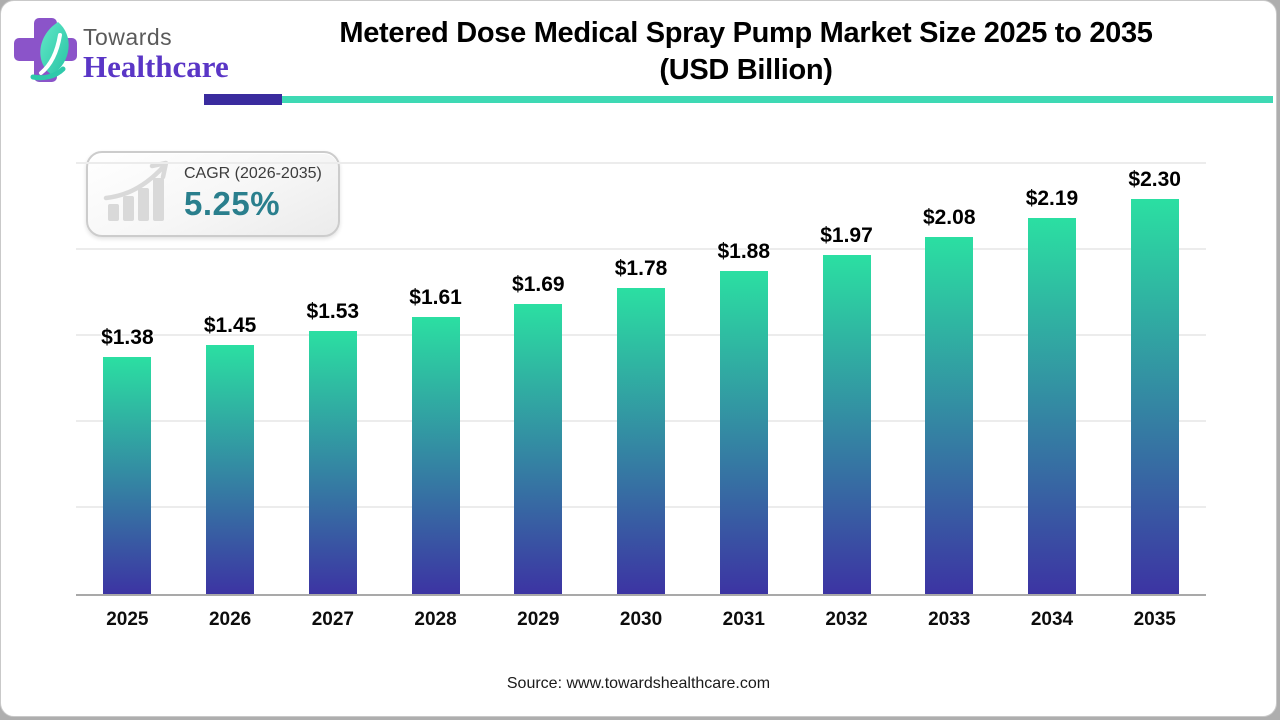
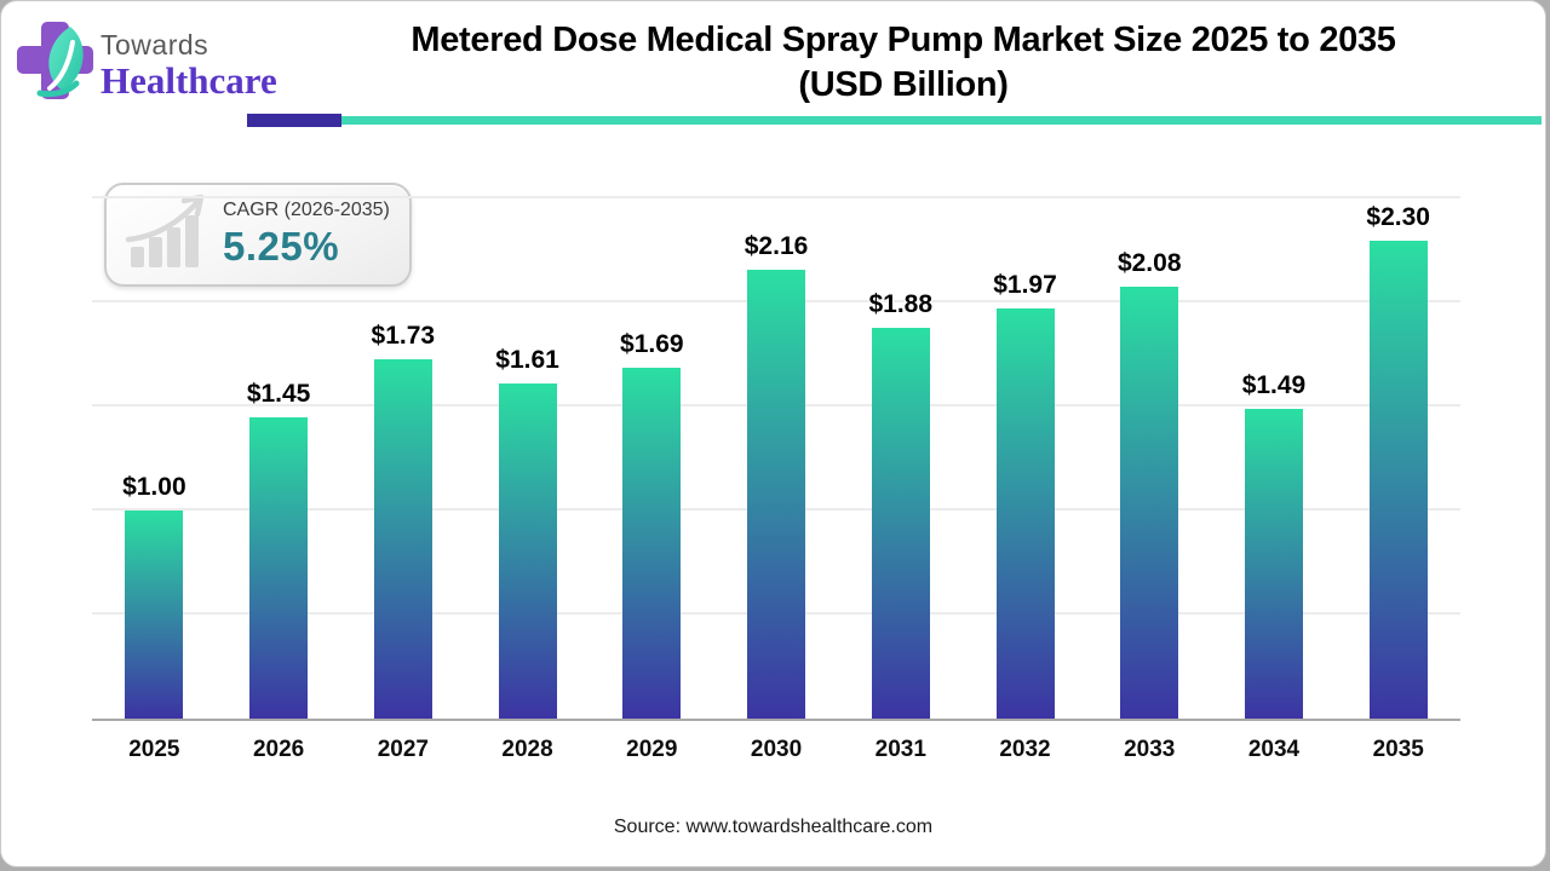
2025: $1.38 -> $1.00
2027: $1.53 -> $1.73
2030: $1.78 -> $2.16
2034: $2.19 -> $1.49
